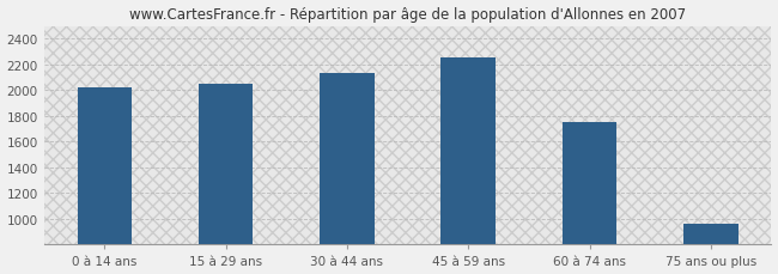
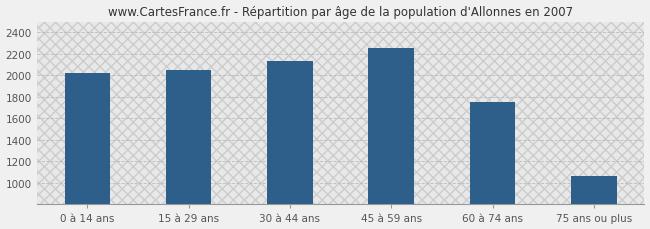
75 ans ou plus: 960 -> 1060
